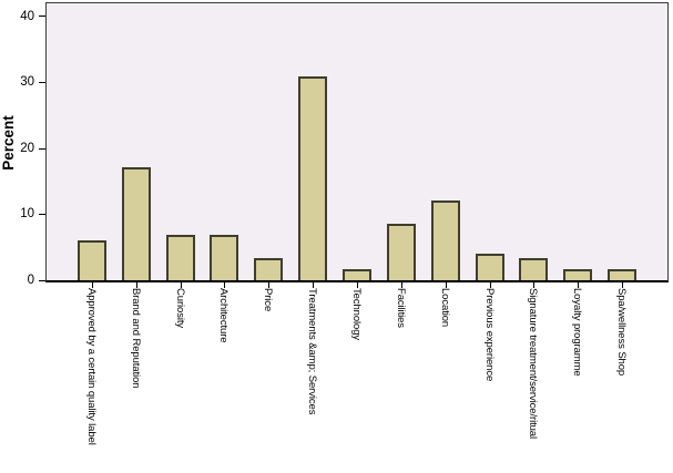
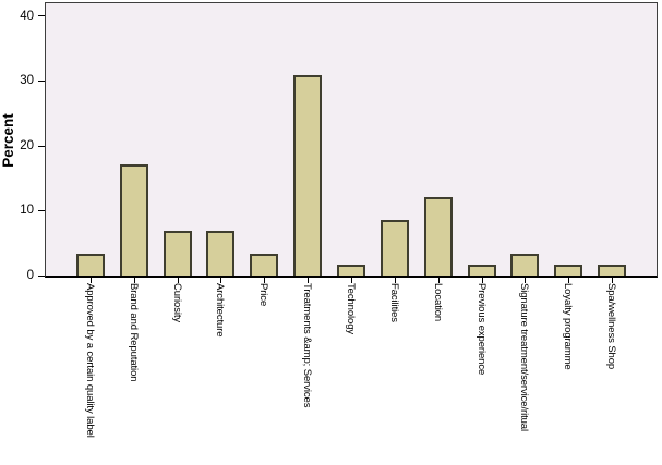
Approved by a certain quality label: 6 -> 3
Previous experience: 4 -> 2
